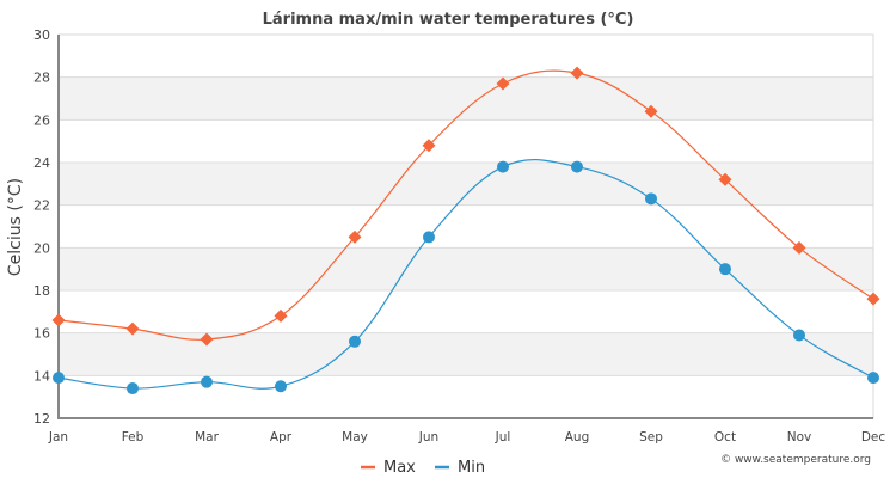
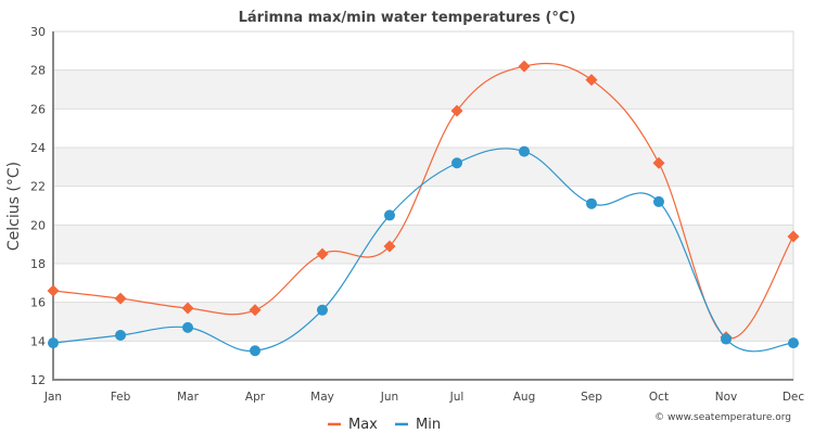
Min/Feb: 13.4 -> 14.3
Min/Mar: 13.7 -> 14.7
Max/Apr: 16.8 -> 15.6
Max/May: 20.5 -> 18.5
Max/Jun: 24.8 -> 18.9
Max/Jul: 27.7 -> 25.9
Min/Jul: 23.8 -> 23.2
Max/Sep: 26.4 -> 27.5
Min/Sep: 22.3 -> 21.1
Min/Oct: 19.0 -> 21.2
Max/Nov: 20.0 -> 14.2
Min/Nov: 15.9 -> 14.1
Max/Dec: 17.6 -> 19.4
